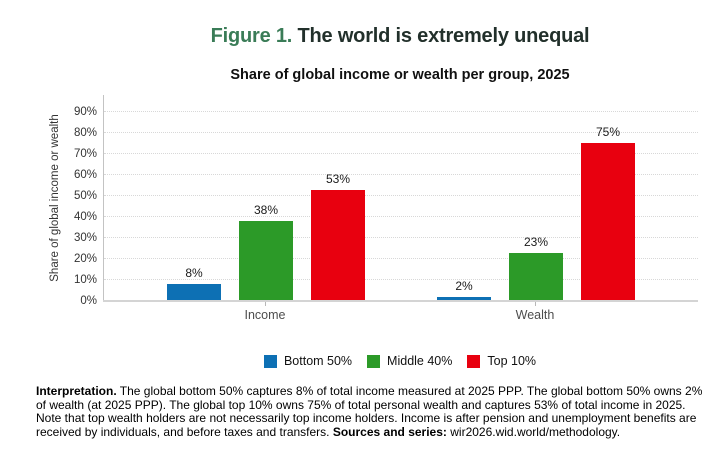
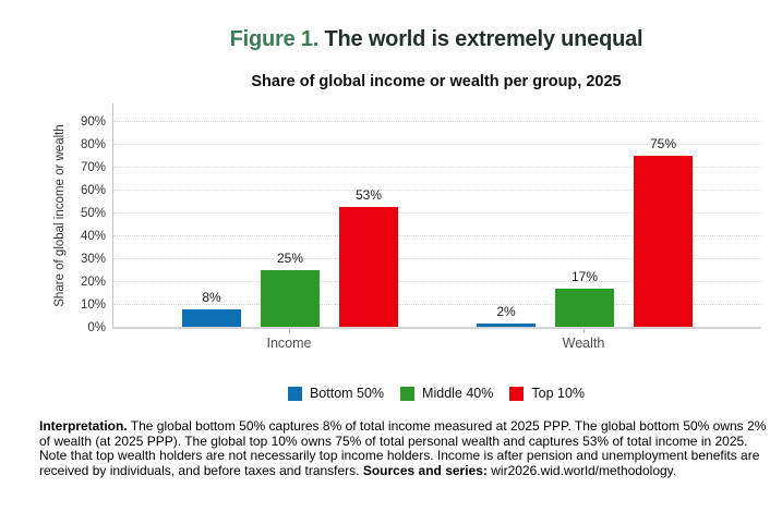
Middle 40%/Income: 38% -> 25%
Middle 40%/Wealth: 23% -> 17%
